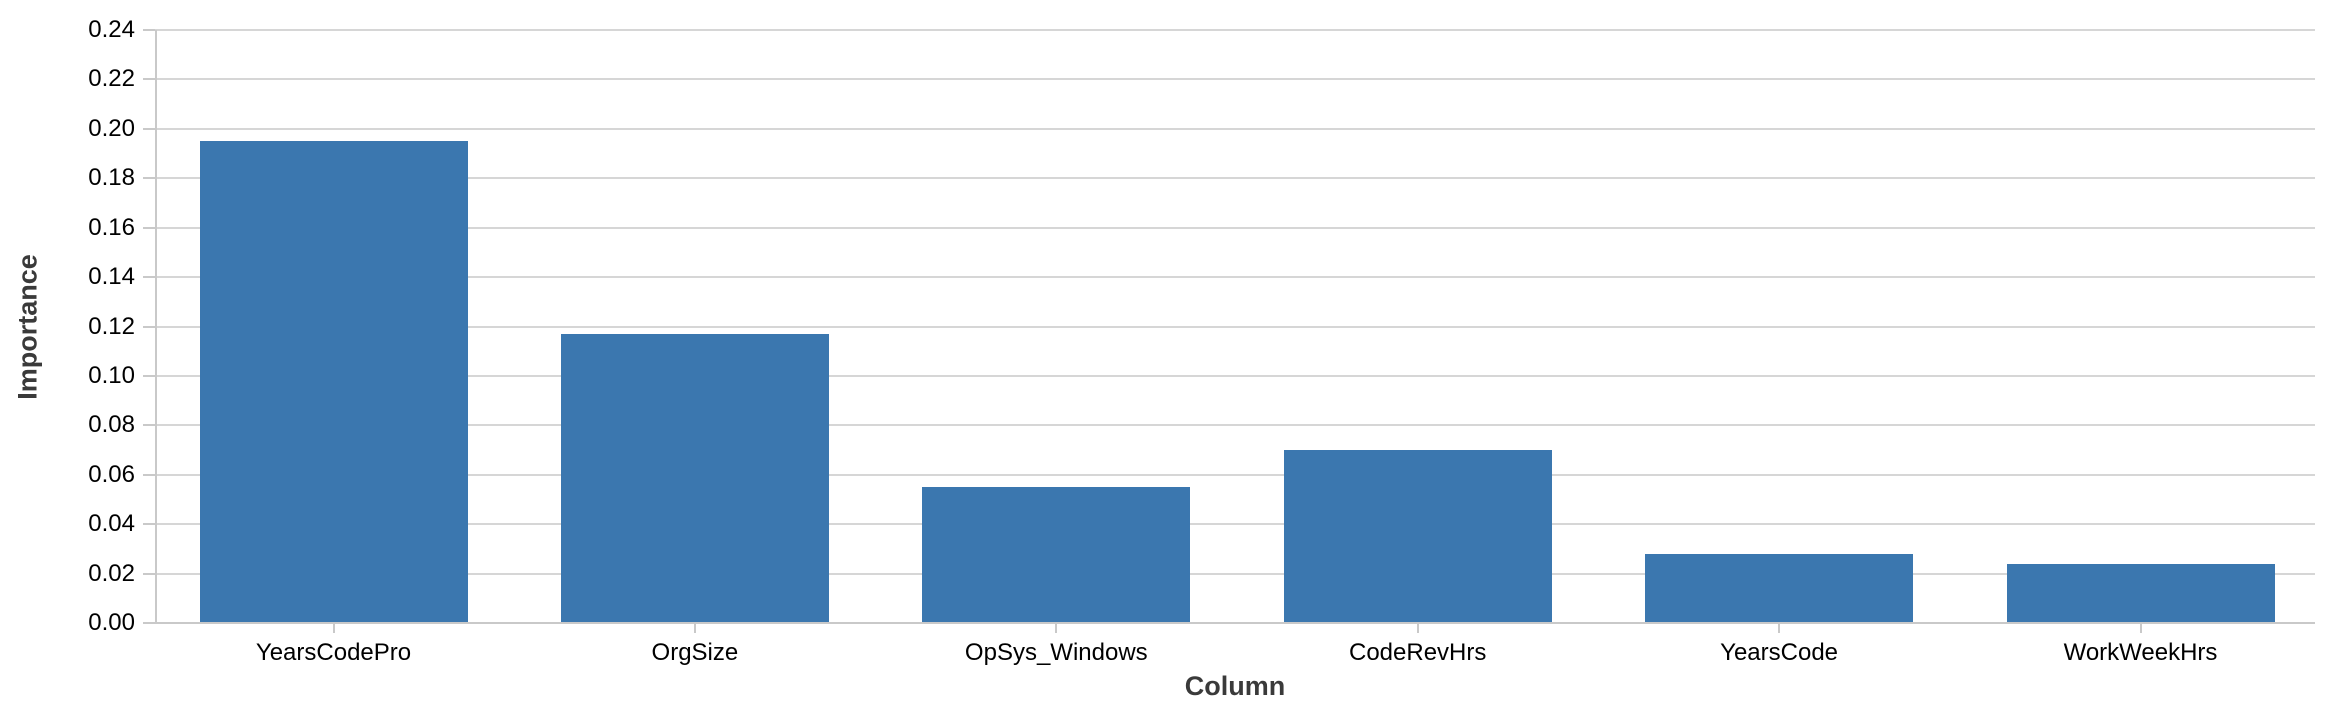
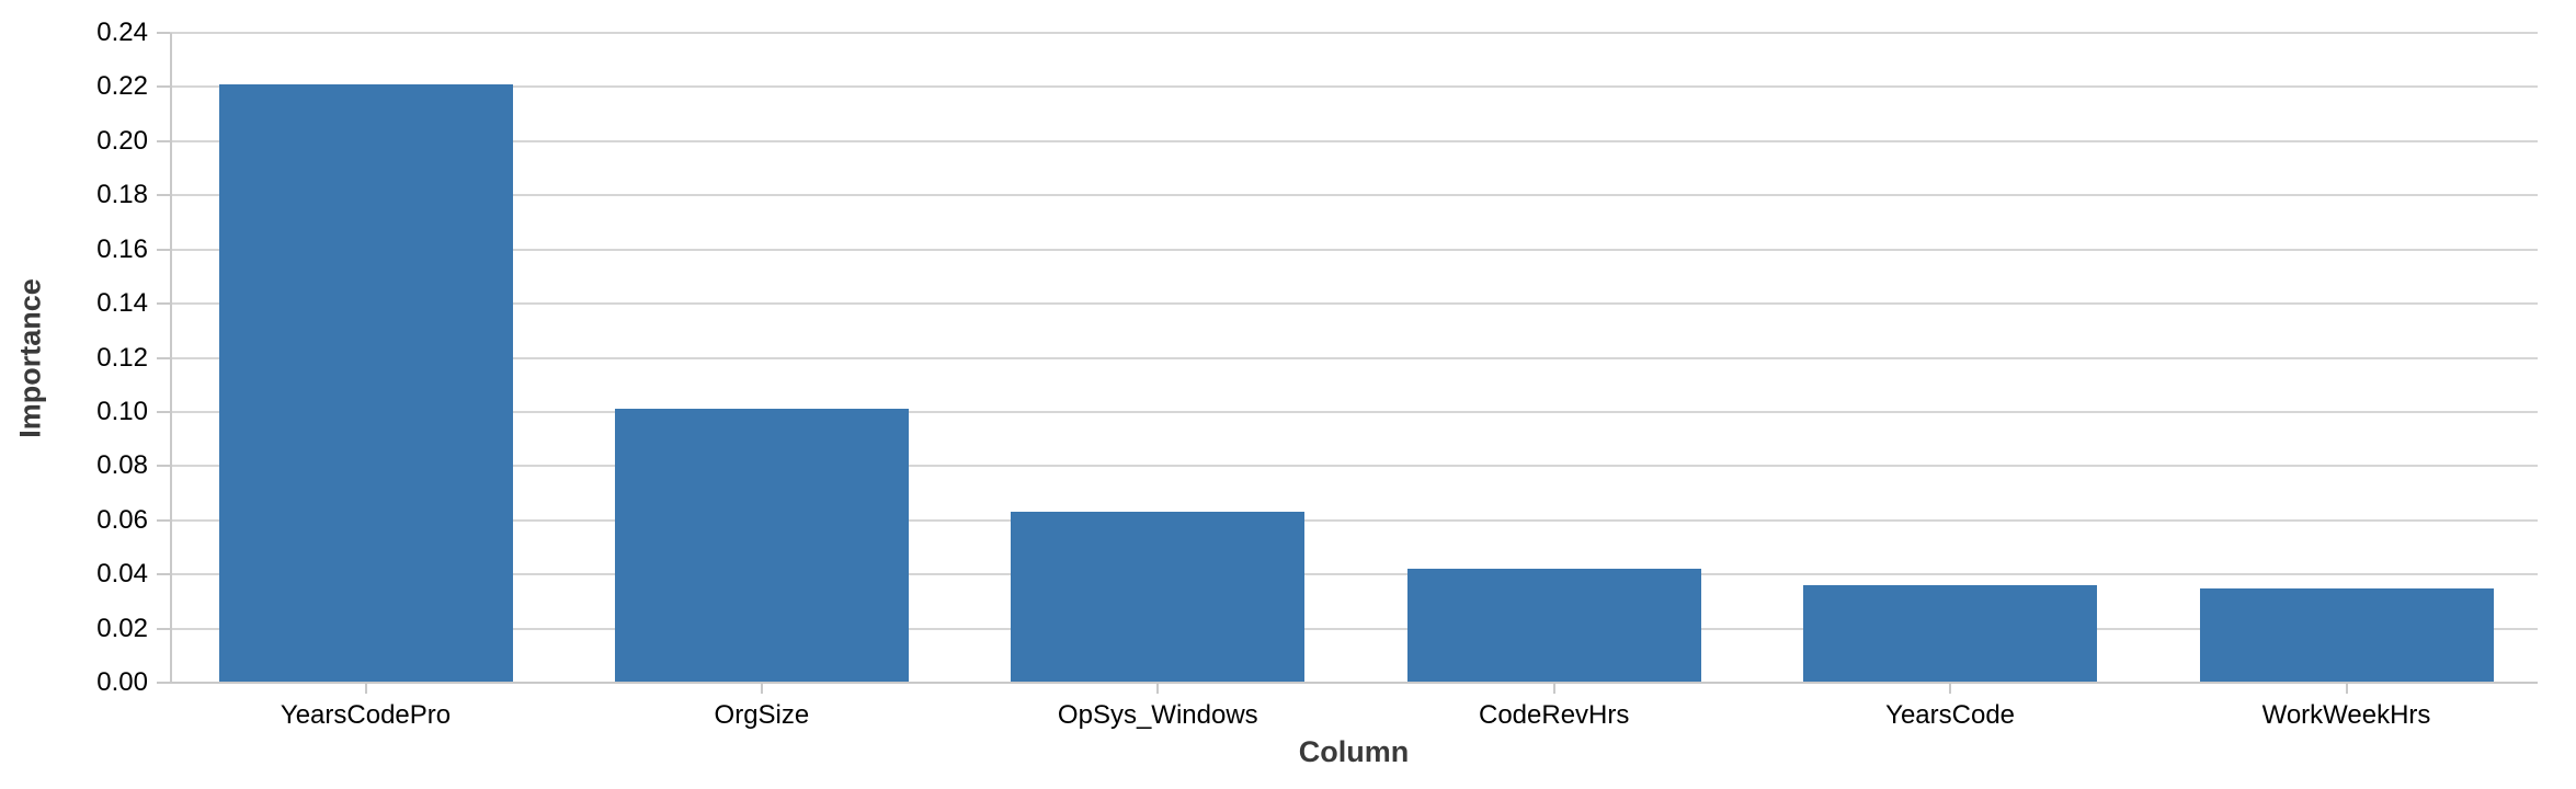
YearsCodePro: 0.195 -> 0.221
OrgSize: 0.117 -> 0.101
OpSys_Windows: 0.055 -> 0.063
CodeRevHrs: 0.070 -> 0.042
YearsCode: 0.028 -> 0.036
WorkWeekHrs: 0.024 -> 0.035
